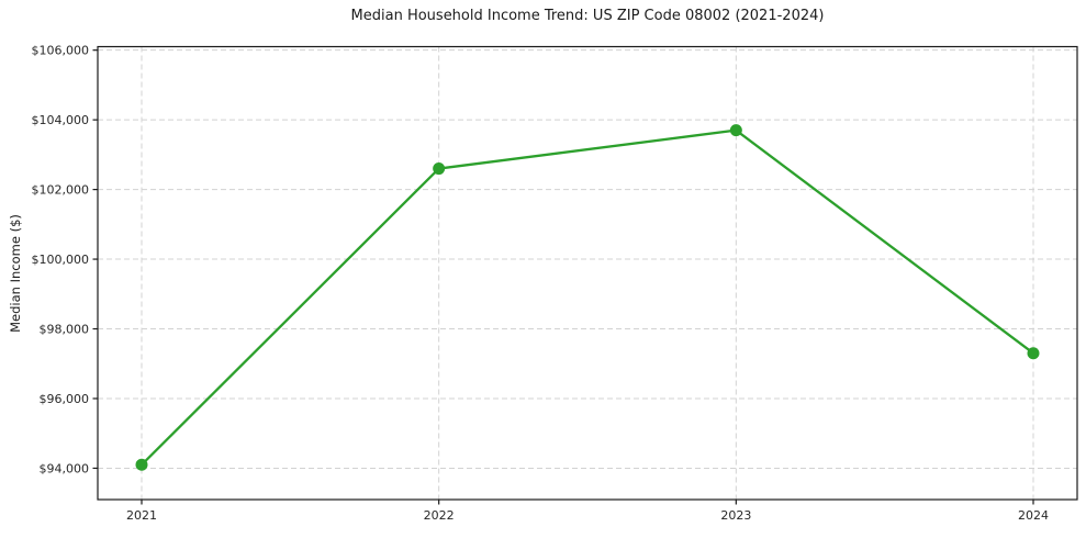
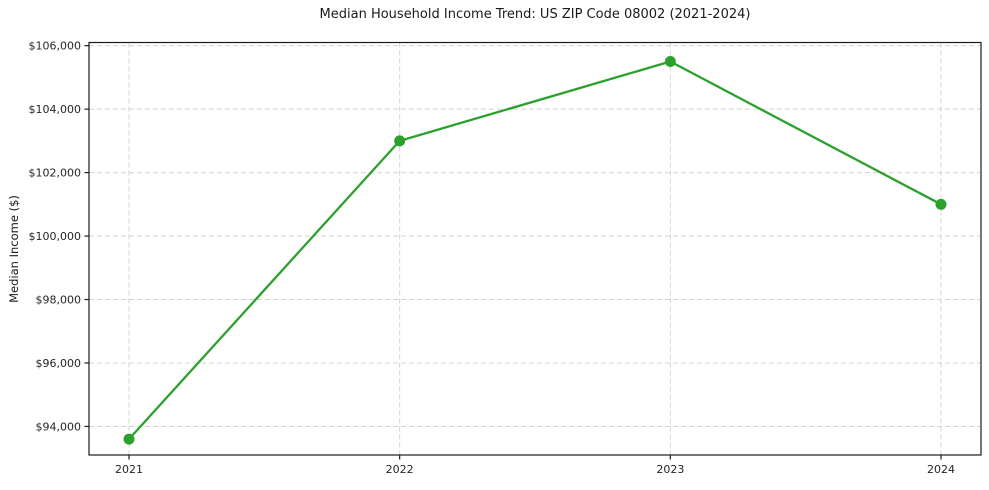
2021: $94100 -> $93600
2022: $102600 -> $103000
2023: $103700 -> $105500
2024: $97300 -> $101000
